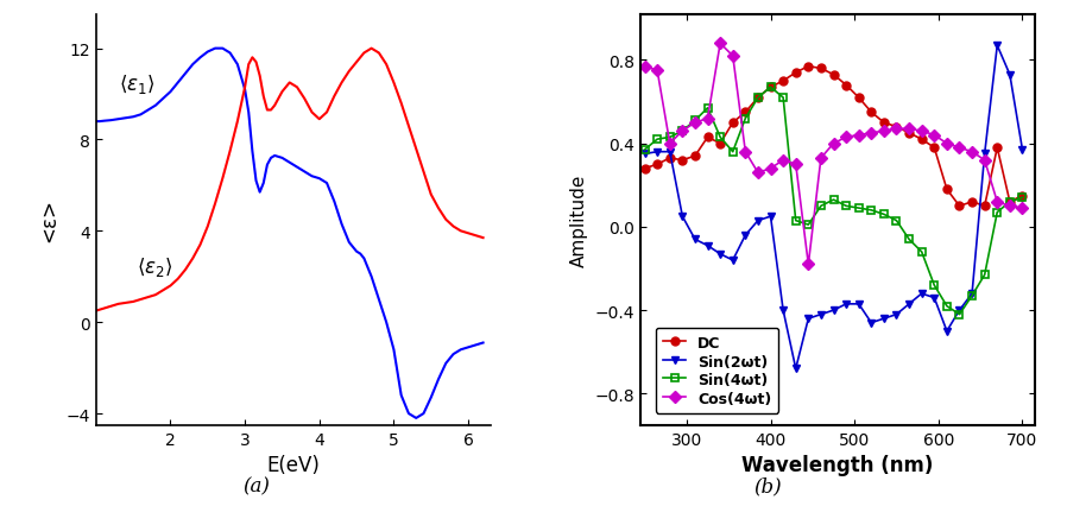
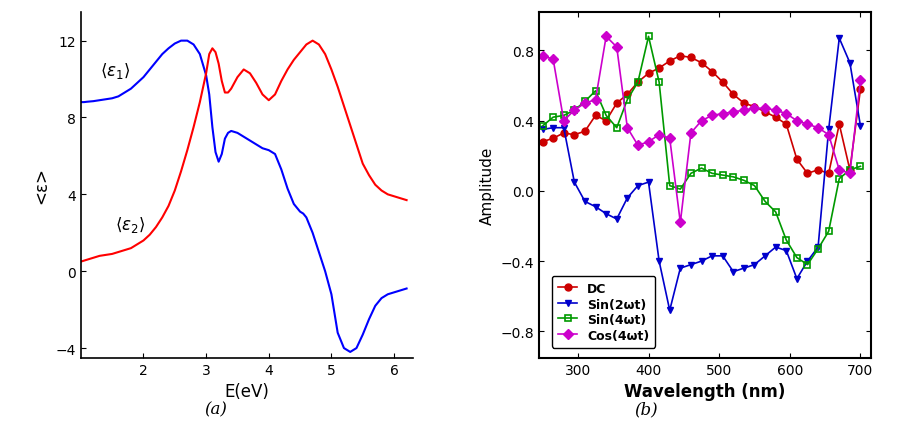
Sin(4ωt)/400: 0.67 -> 0.88
DC/700: 0.15 -> 0.58
Cos(4ωt)/700: 0.09 -> 0.63
